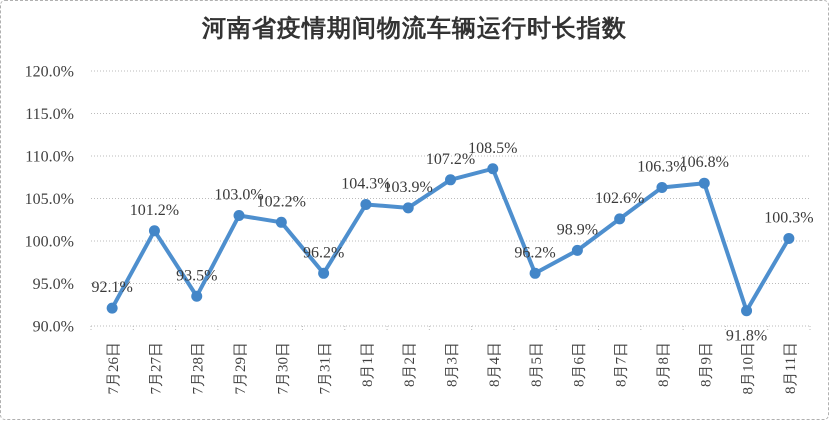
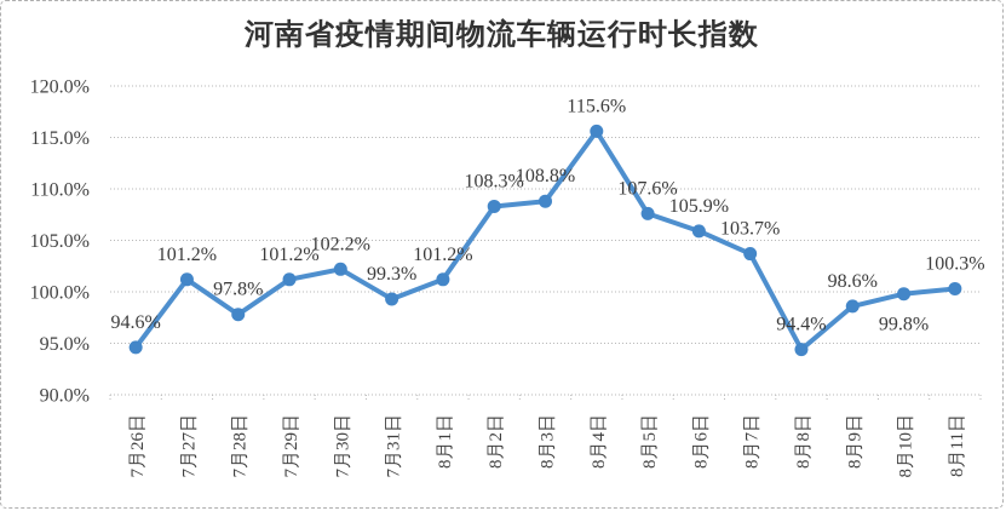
7月26日: 92.1% -> 94.6%
7月28日: 93.5% -> 97.8%
7月29日: 103.0% -> 101.2%
7月31日: 96.2% -> 99.3%
8月1日: 104.3% -> 101.2%
8月2日: 103.9% -> 108.3%
8月3日: 107.2% -> 108.8%
8月4日: 108.5% -> 115.6%
8月5日: 96.2% -> 107.6%
8月6日: 98.9% -> 105.9%
8月7日: 102.6% -> 103.7%
8月8日: 106.3% -> 94.4%
8月9日: 106.8% -> 98.6%
8月10日: 91.8% -> 99.8%
